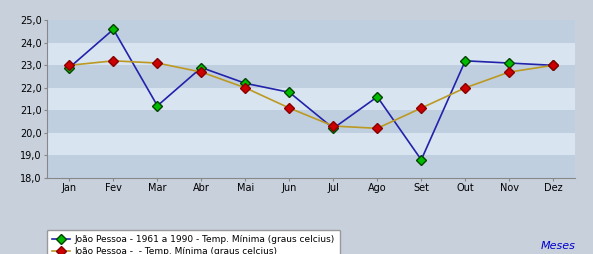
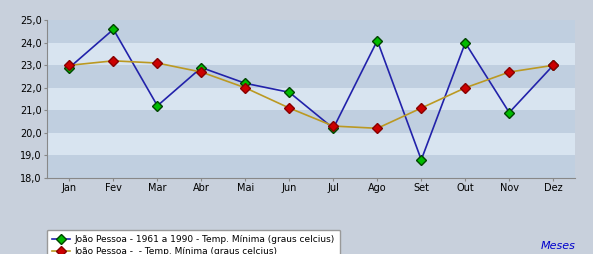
João Pessoa - 1961 a 1990 - Temp. Mínima (graus celcius)/Ago: 21,6 -> 24,1
João Pessoa - 1961 a 1990 - Temp. Mínima (graus celcius)/Out: 23,2 -> 24,0
João Pessoa - 1961 a 1990 - Temp. Mínima (graus celcius)/Nov: 23,1 -> 20,9
